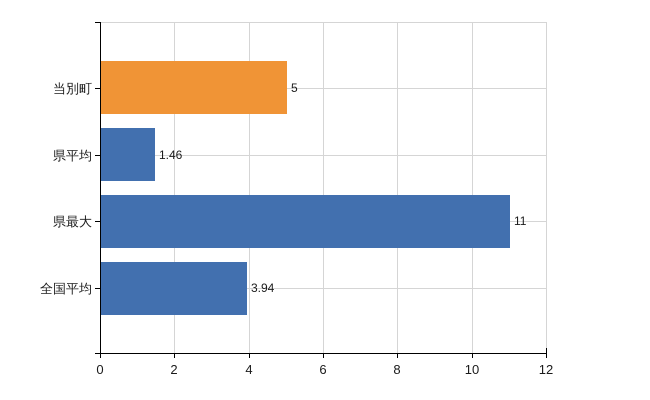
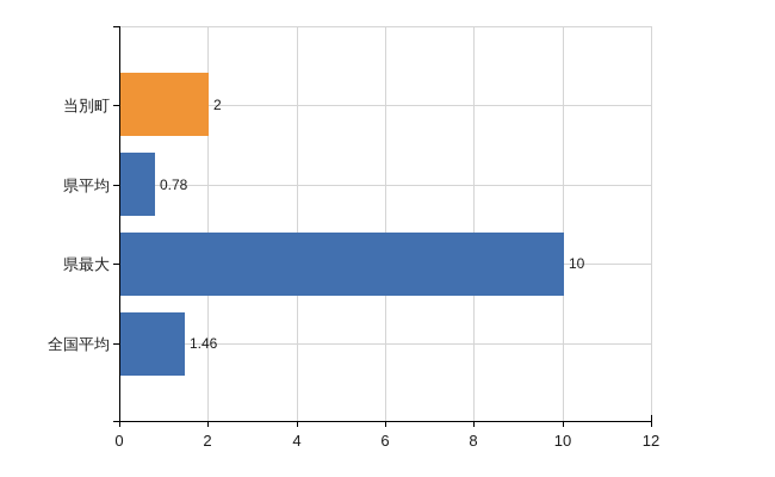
当別町: 5 -> 2
県平均: 1.46 -> 0.78
県最大: 11 -> 10
全国平均: 3.94 -> 1.46
